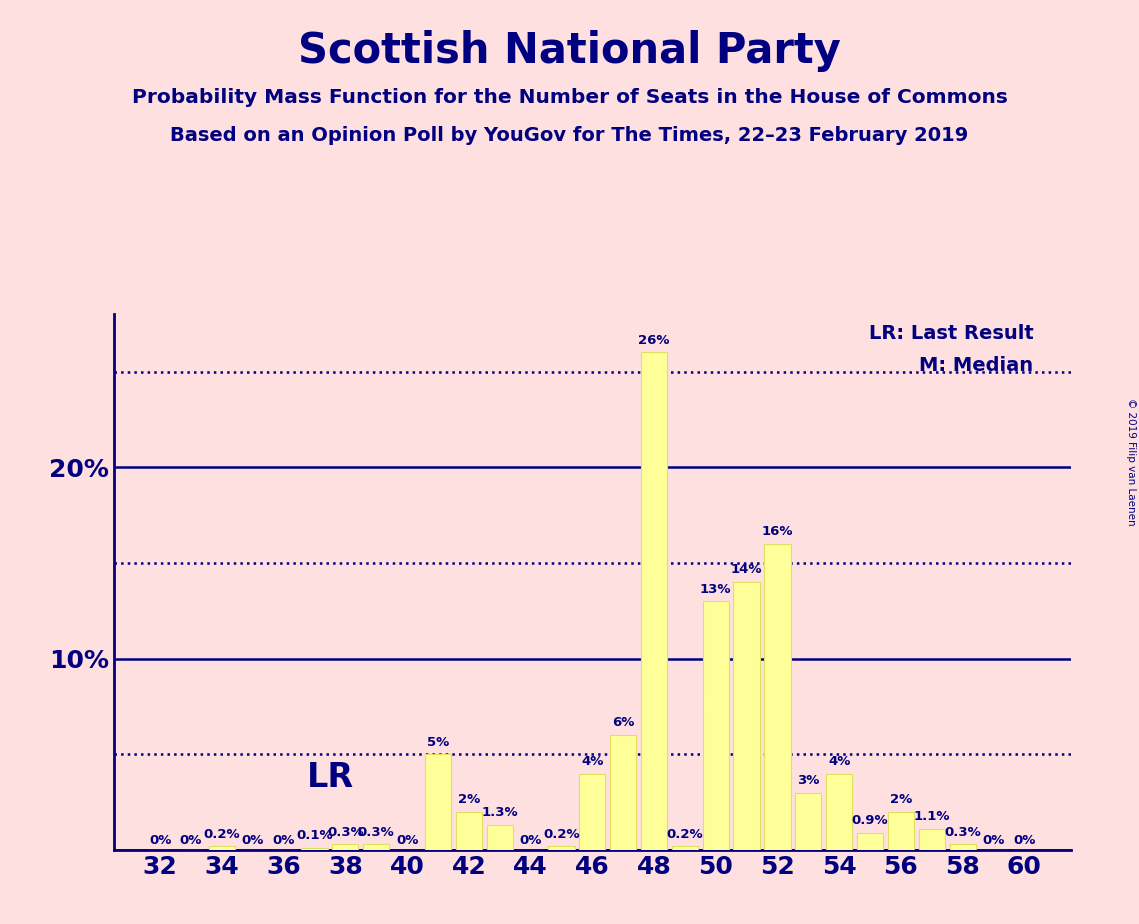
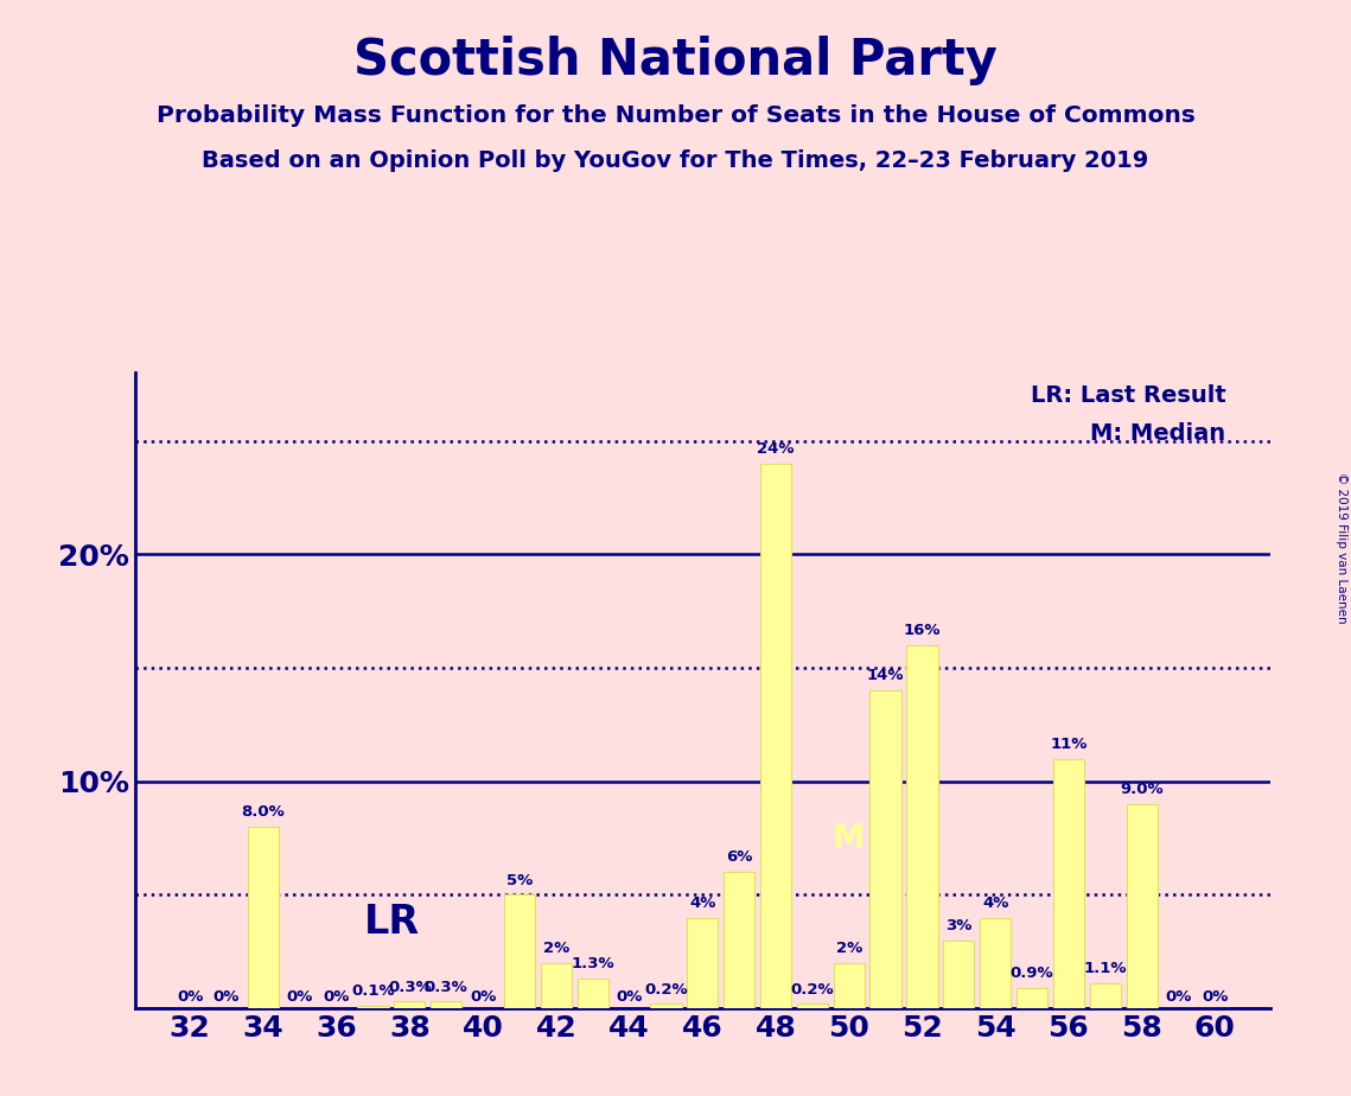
34: 0.2% -> 8.0%
48: 26% -> 24%
50: 13% -> 2%
56: 2% -> 11%
58: 0.3% -> 9.0%
